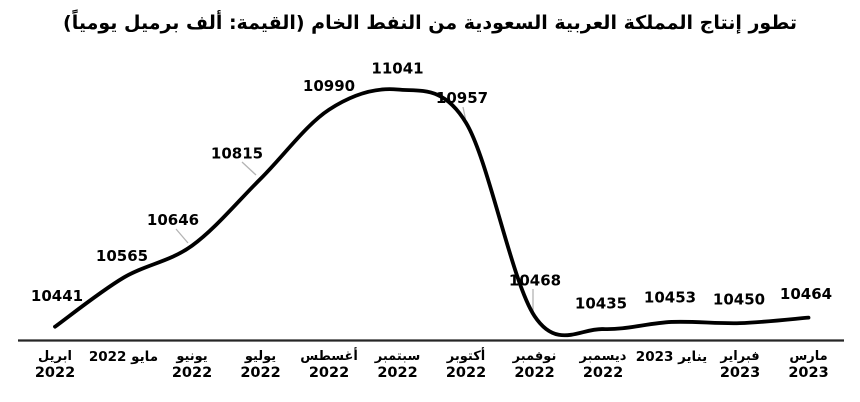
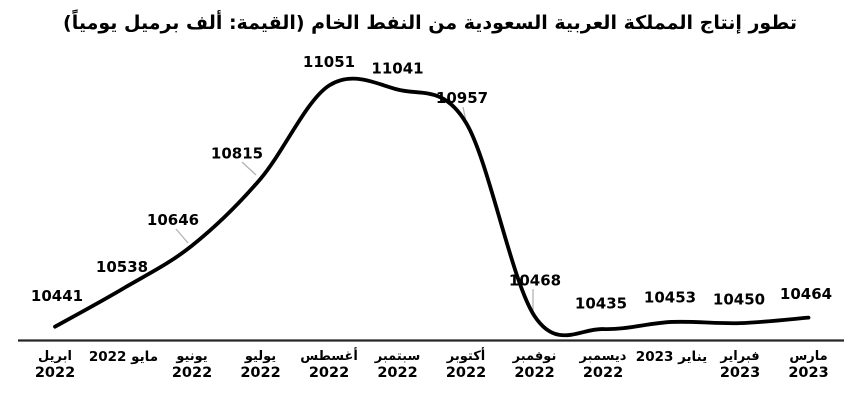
مايو 2022: 10565 -> 10538
أغسطس 2022: 10990 -> 11051
